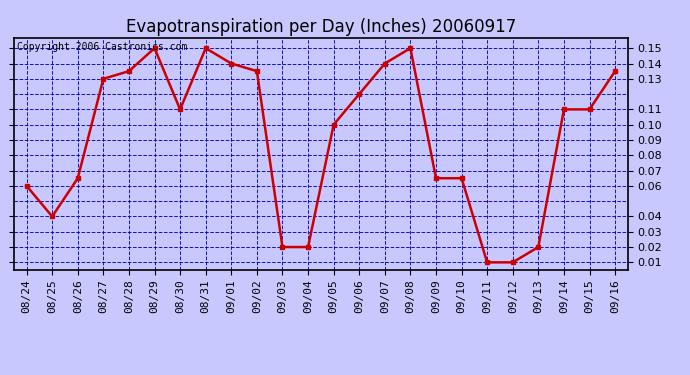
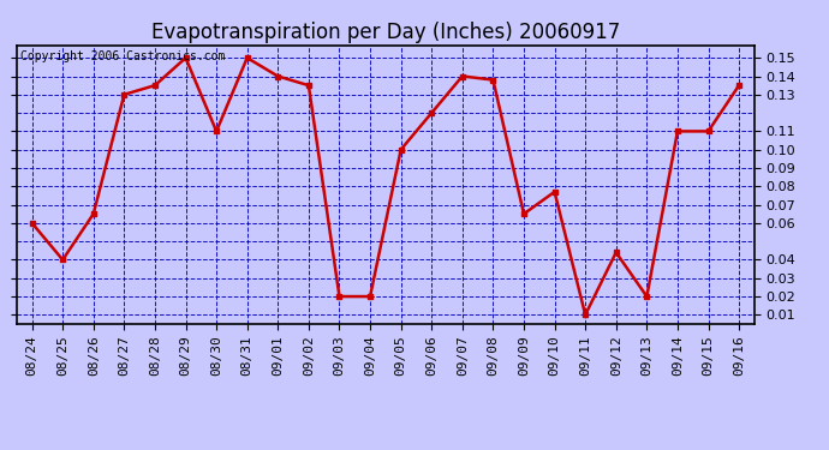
09/08: 0.150 -> 0.138
09/10: 0.065 -> 0.077
09/12: 0.010 -> 0.044
